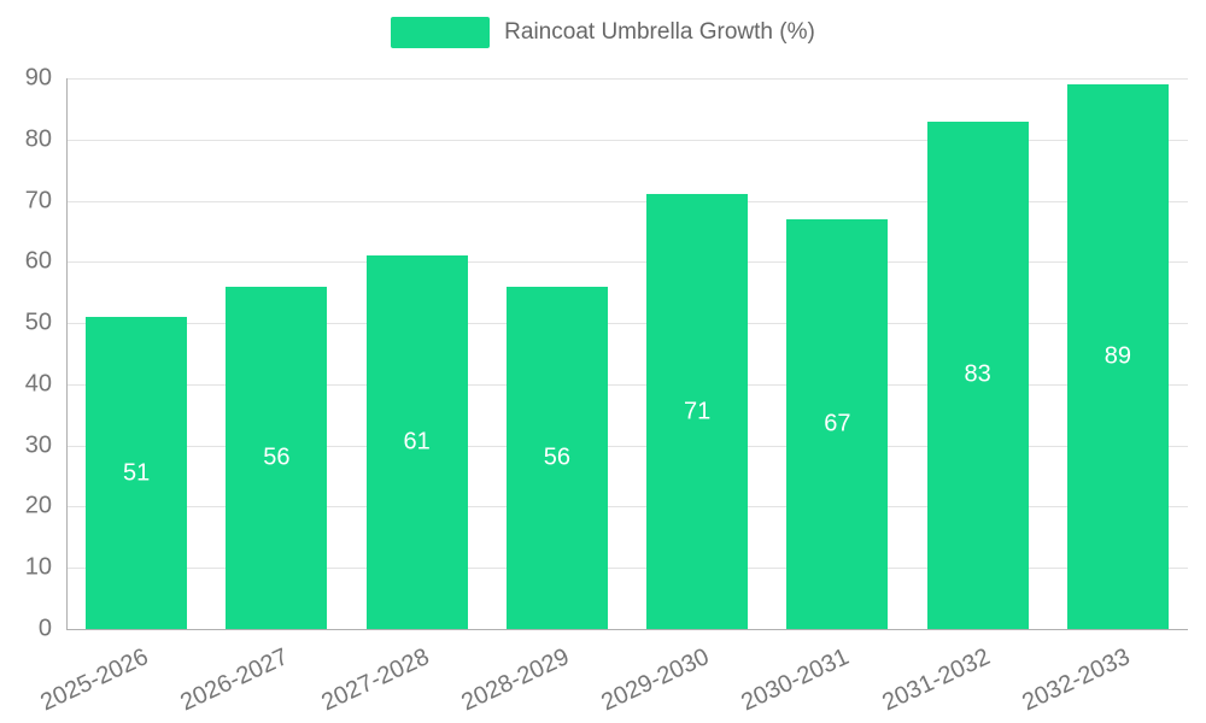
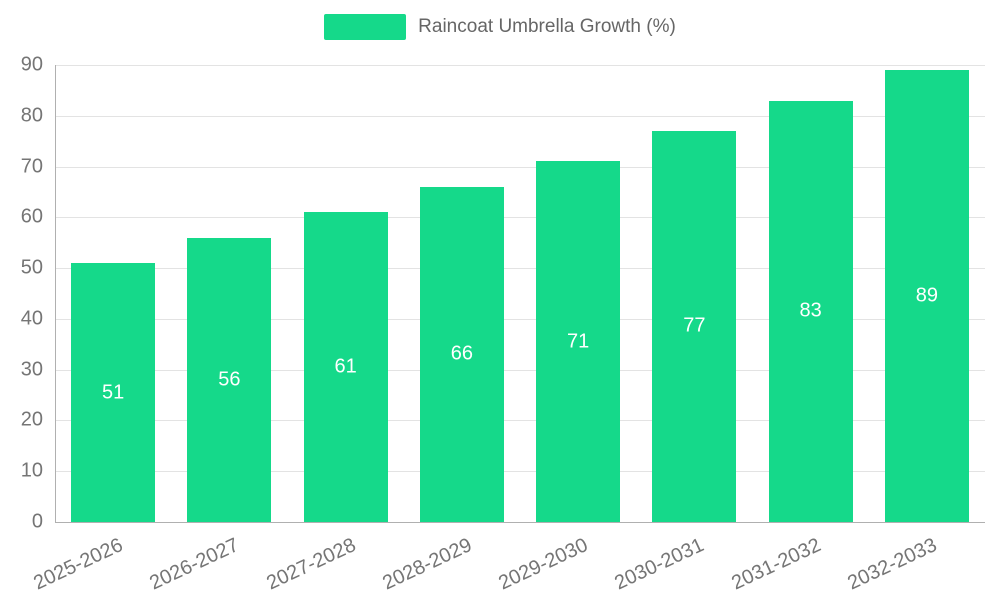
2028-2029: 56 -> 66
2030-2031: 67 -> 77
